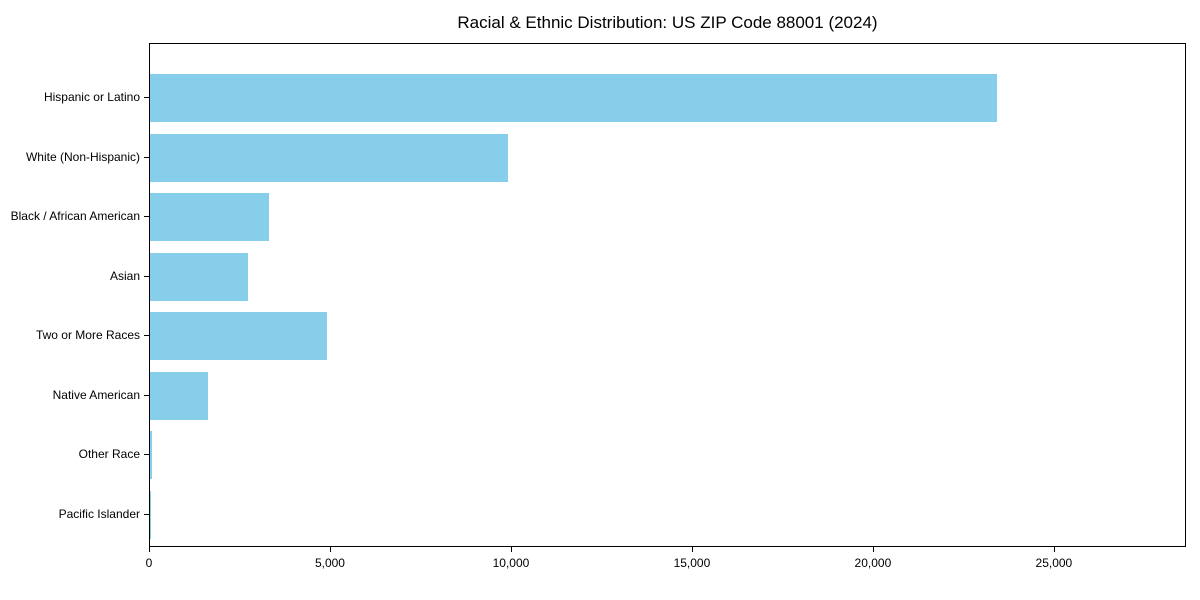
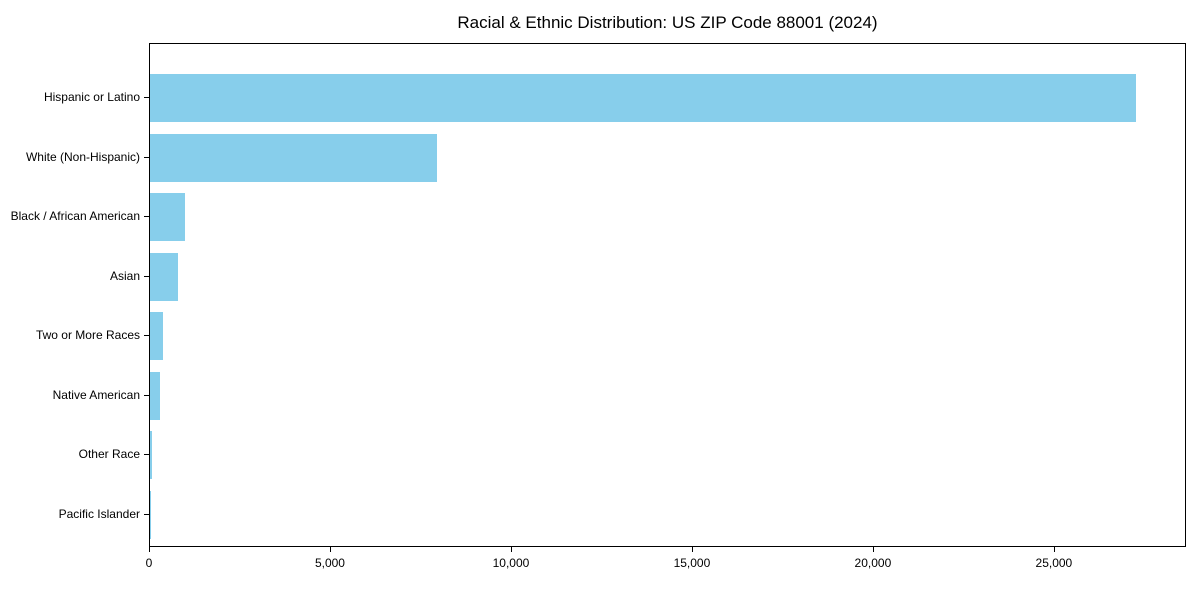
Hispanic or Latino: 23400 -> 27200
White (Non-Hispanic): 9900 -> 7900
Black / African American: 3300 -> 1000
Asian: 2700 -> 800
Two or More Races: 4900 -> 400
Native American: 1600 -> 300
